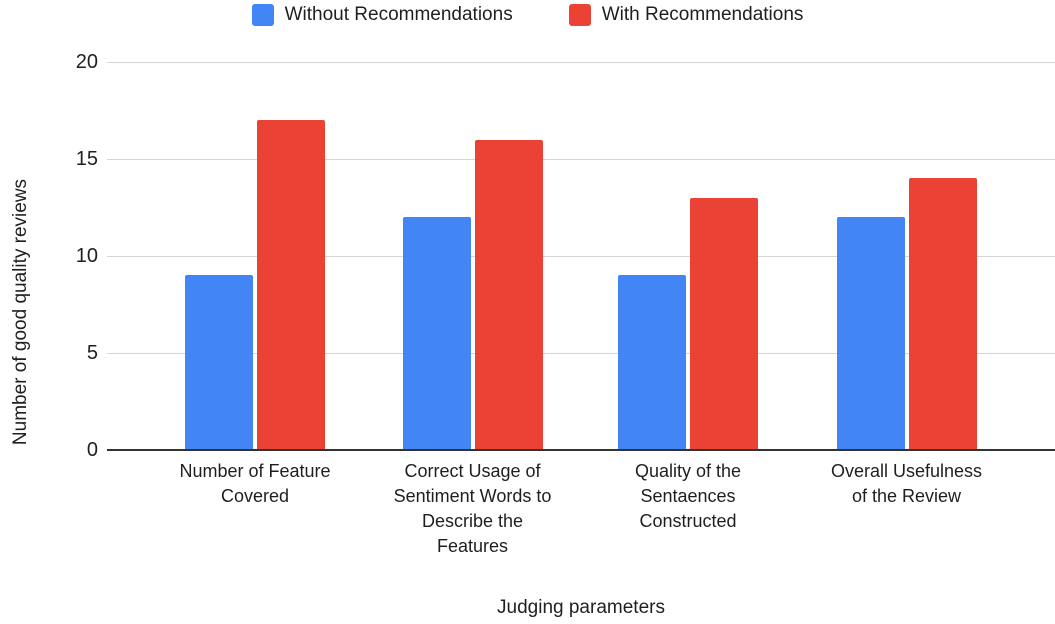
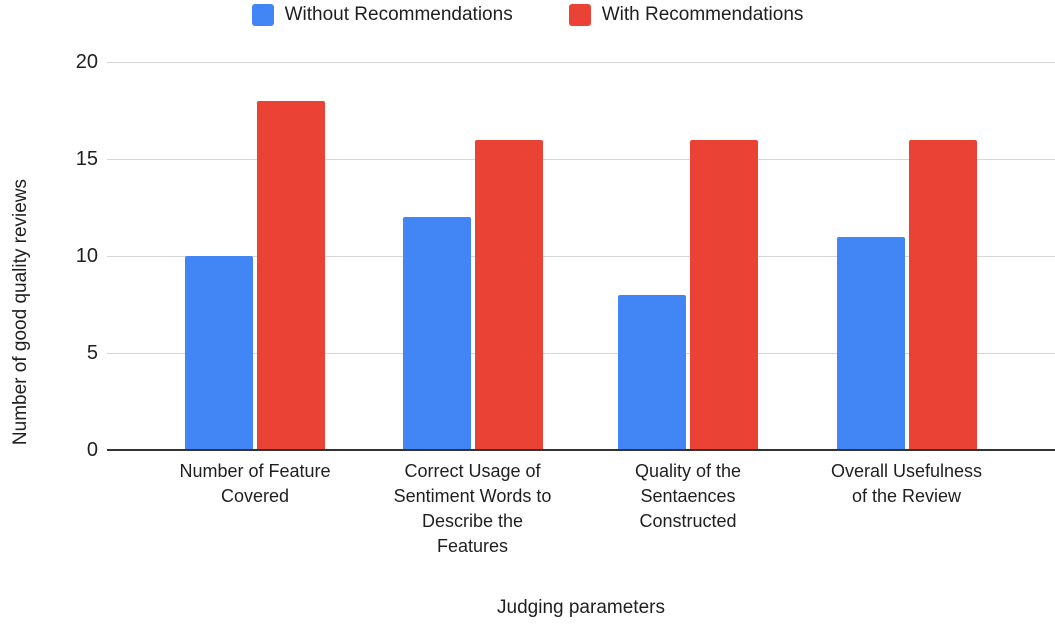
Without Recommendations/Number of Feature Covered: 9 -> 10
With Recommendations/Number of Feature Covered: 17 -> 18
Without Recommendations/Quality of the Sentaences Constructed: 9 -> 8
With Recommendations/Quality of the Sentaences Constructed: 13 -> 16
Without Recommendations/Overall Usefulness of the Review: 12 -> 11
With Recommendations/Overall Usefulness of the Review: 14 -> 16
